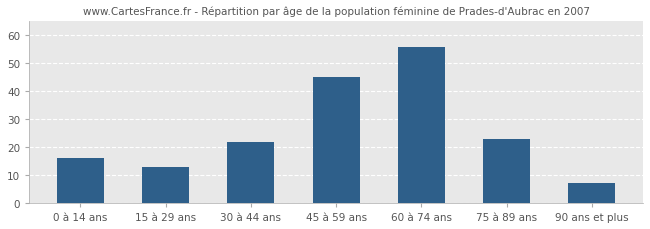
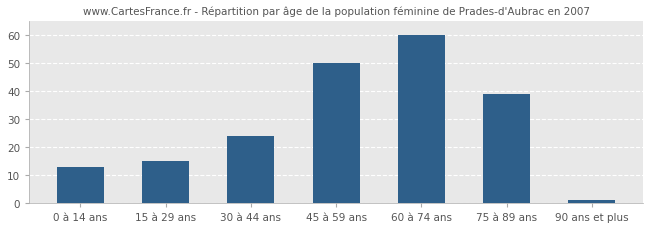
0 à 14 ans: 16 -> 13
15 à 29 ans: 13 -> 15
30 à 44 ans: 22 -> 24
45 à 59 ans: 45 -> 50
60 à 74 ans: 56 -> 60
75 à 89 ans: 23 -> 39
90 ans et plus: 7 -> 1
